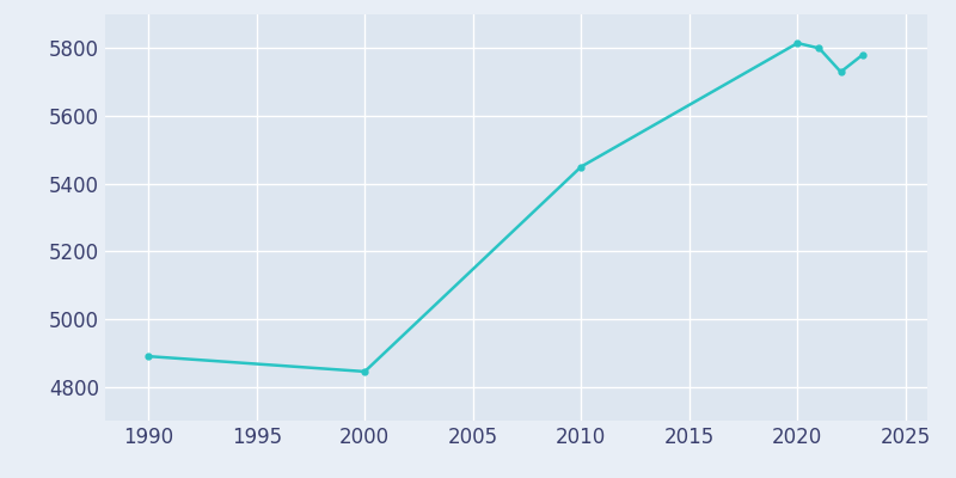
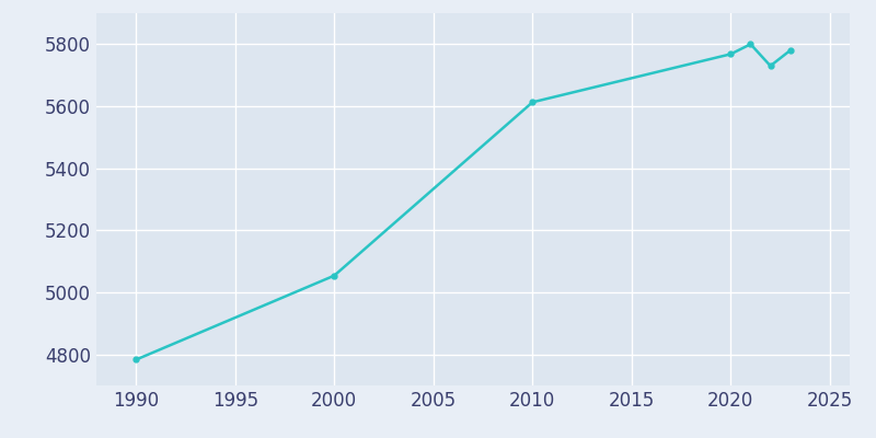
1990: 4890 -> 4783
2000: 4845 -> 5054
2010: 5450 -> 5613
2020: 5815 -> 5768
